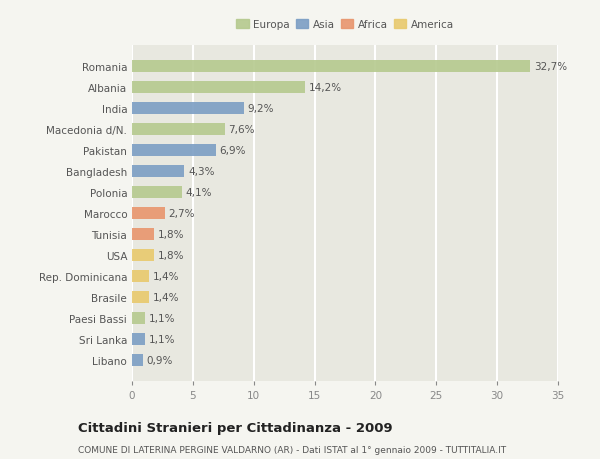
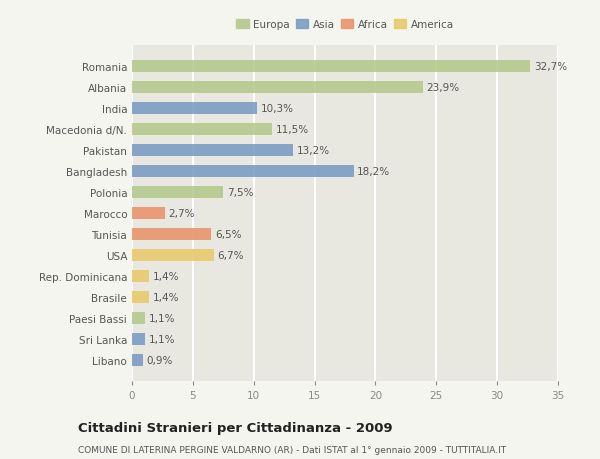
Albania: 14,2% -> 23,9%
India: 9,2% -> 10,3%
Macedonia d/N.: 7,6% -> 11,5%
Pakistan: 6,9% -> 13,2%
Bangladesh: 4,3% -> 18,2%
Polonia: 4,1% -> 7,5%
Tunisia: 1,8% -> 6,5%
USA: 1,8% -> 6,7%
